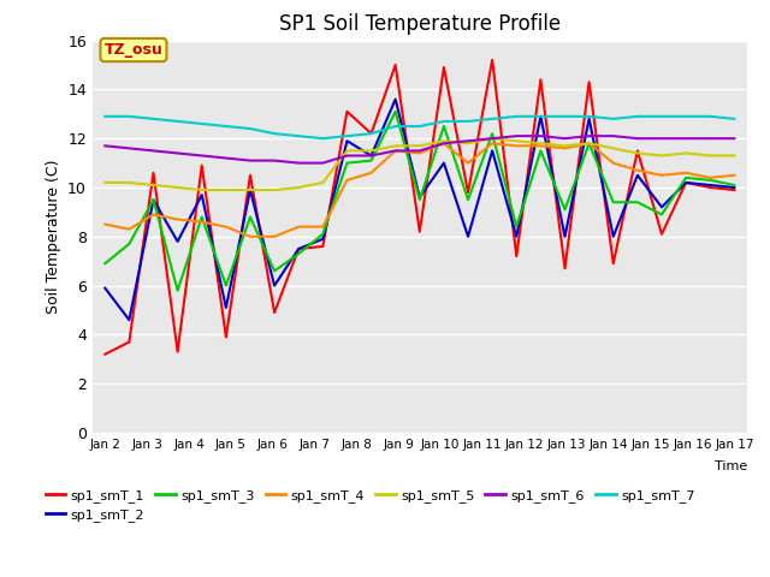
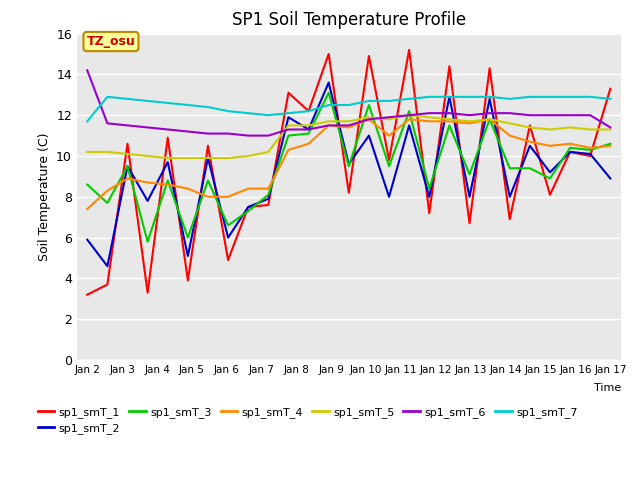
sp1_smT_3/Jan 2: 6.9 -> 8.6
sp1_smT_4/Jan 2: 8.5 -> 7.4
sp1_smT_6/Jan 2: 11.7 -> 14.2
sp1_smT_7/Jan 2: 12.9 -> 11.7
sp1_smT_1/Jan 17: 9.9 -> 13.3
sp1_smT_2/Jan 17: 10.0 -> 8.9
sp1_smT_3/Jan 17: 10.1 -> 10.6
sp1_smT_6/Jan 17: 12.0 -> 11.4
